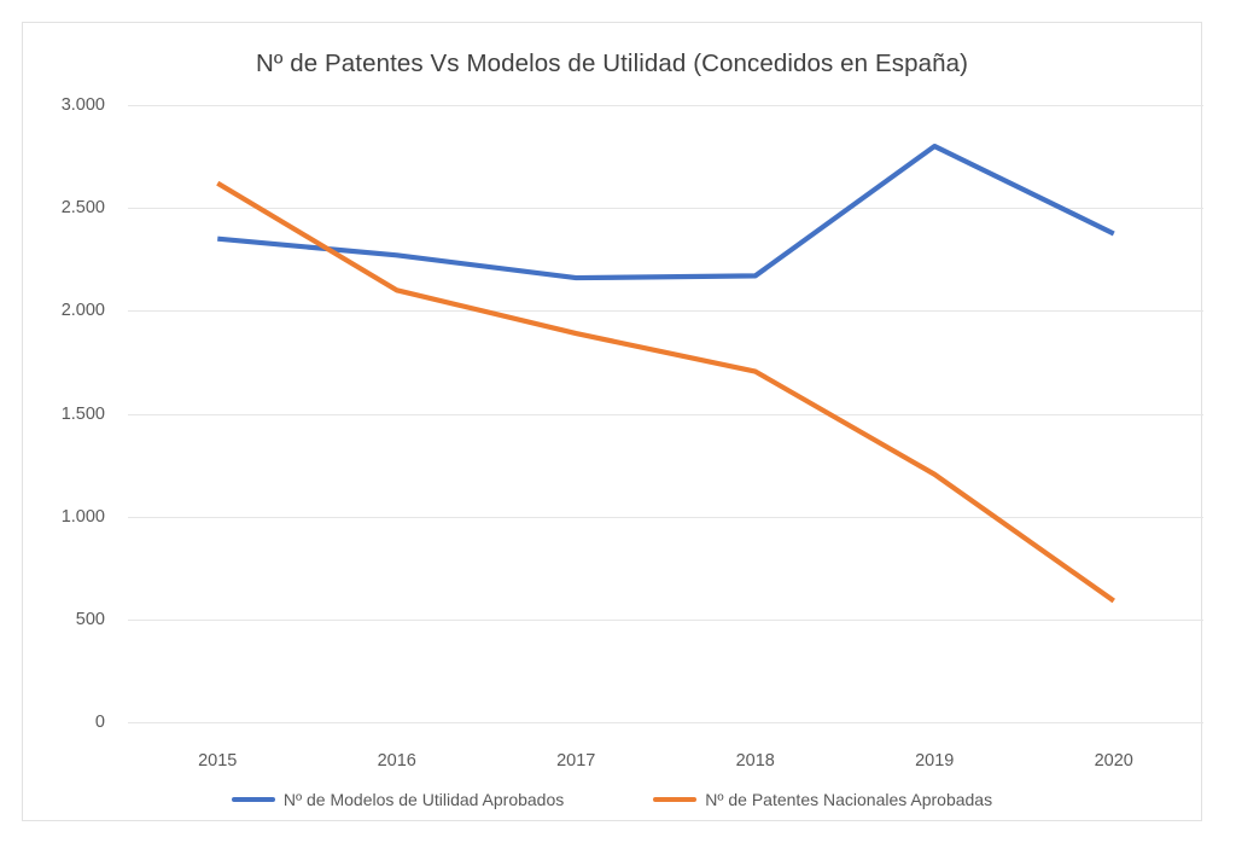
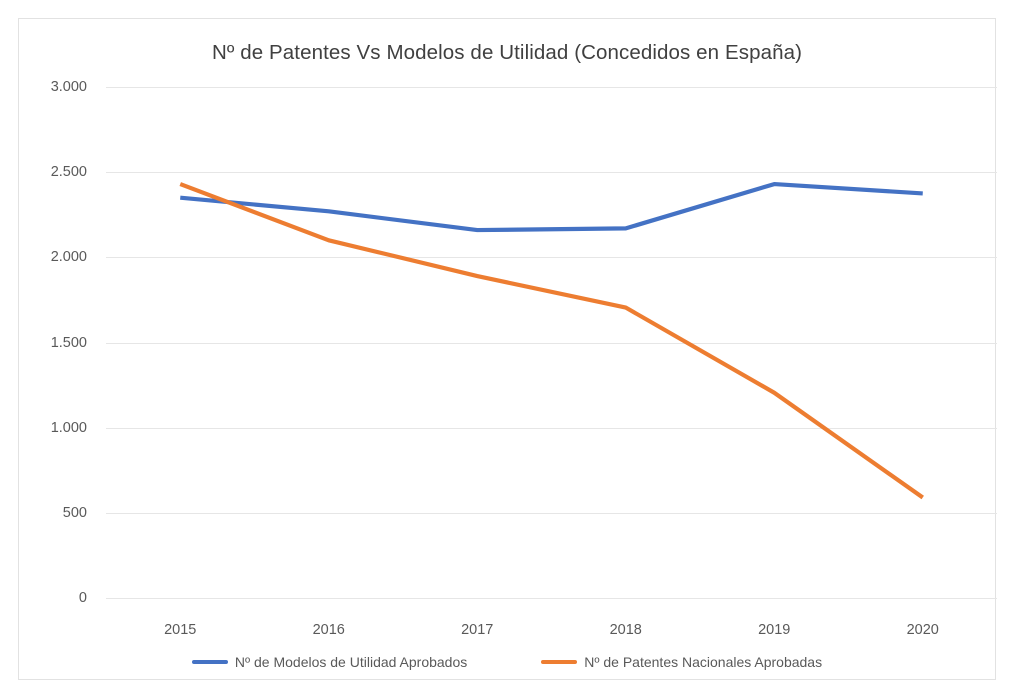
Nº de Patentes Nacionales Aprobadas/2015: 2620 -> 2430
Nº de Modelos de Utilidad Aprobados/2019: 2800 -> 2430
